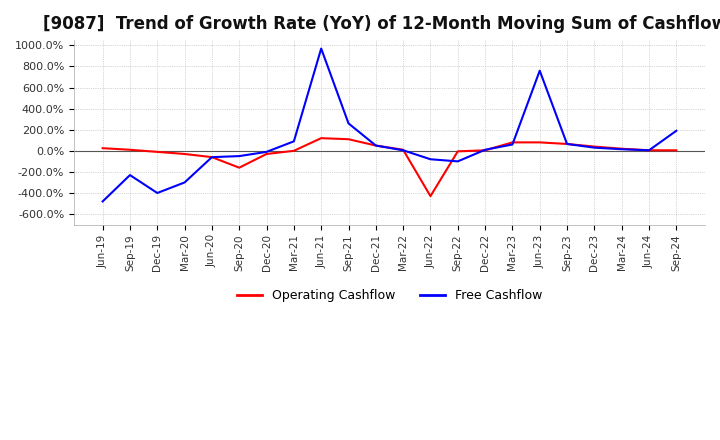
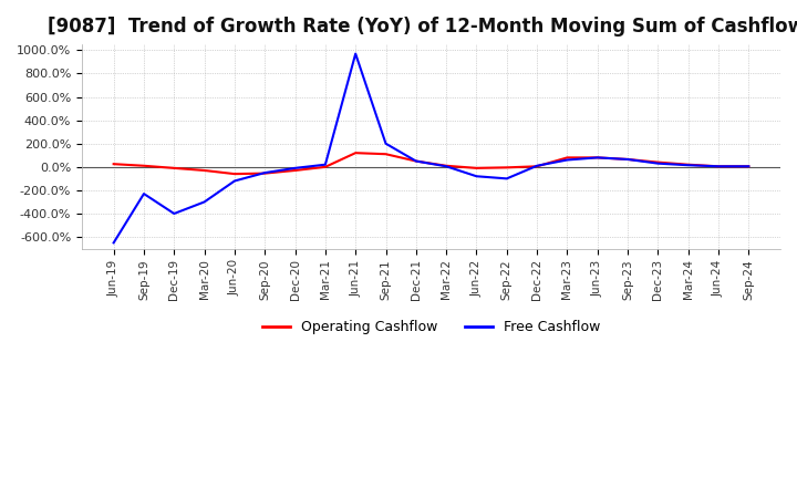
Free Cashflow/Jun-19: -480% -> -650%
Free Cashflow/Jun-20: -60% -> -120%
Operating Cashflow/Sep-20: -160% -> -60%
Free Cashflow/Mar-21: 90% -> 20%
Free Cashflow/Sep-21: 260% -> 200%
Operating Cashflow/Jun-22: -430% -> -10%
Free Cashflow/Jun-23: 760% -> 80%
Free Cashflow/Sep-24: 190% -> 0%
